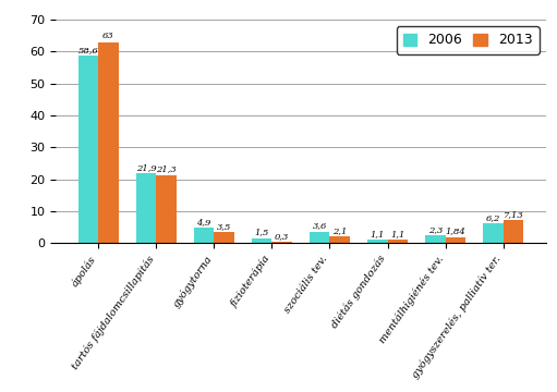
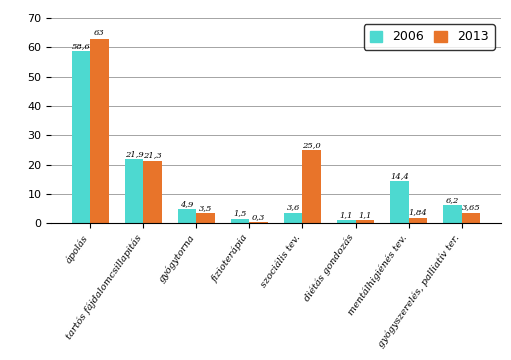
2013/szociális tev.: 2,1 -> 25,0
2006/mentálhigiénés tev.: 2,3 -> 14,4
2013/gyógyszerelés, palliatív ter.: 7,13 -> 3,65
